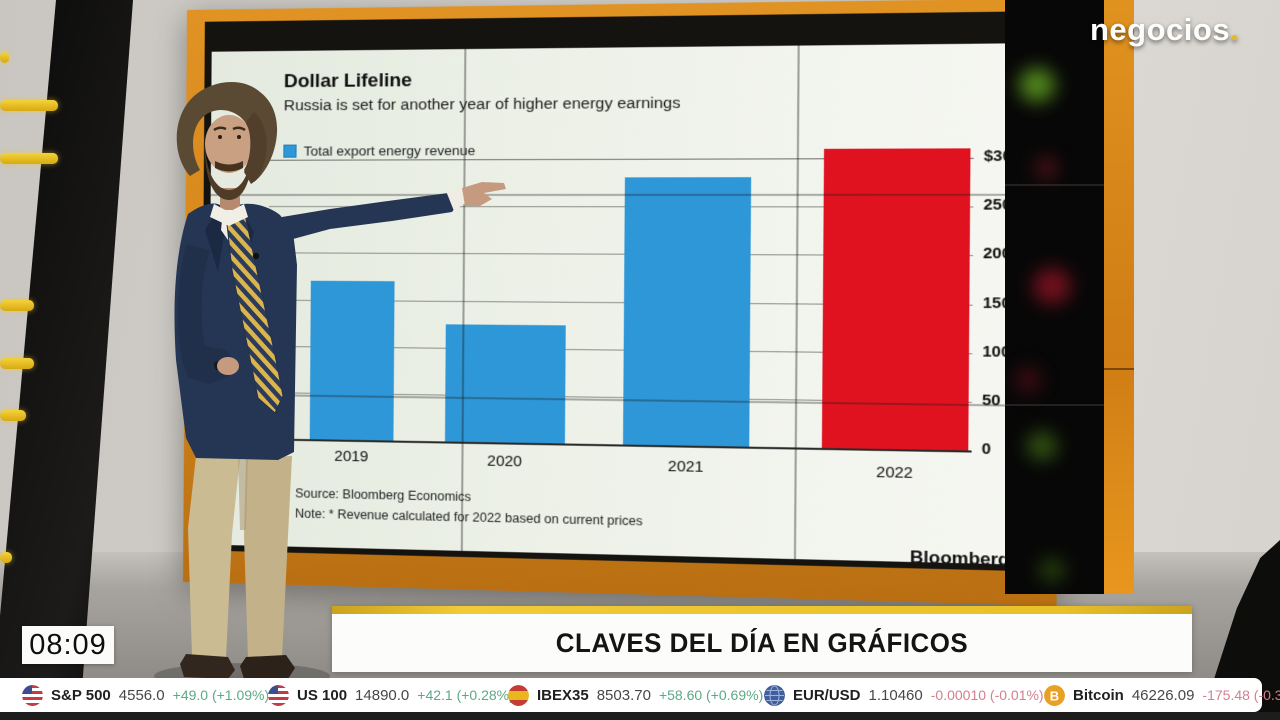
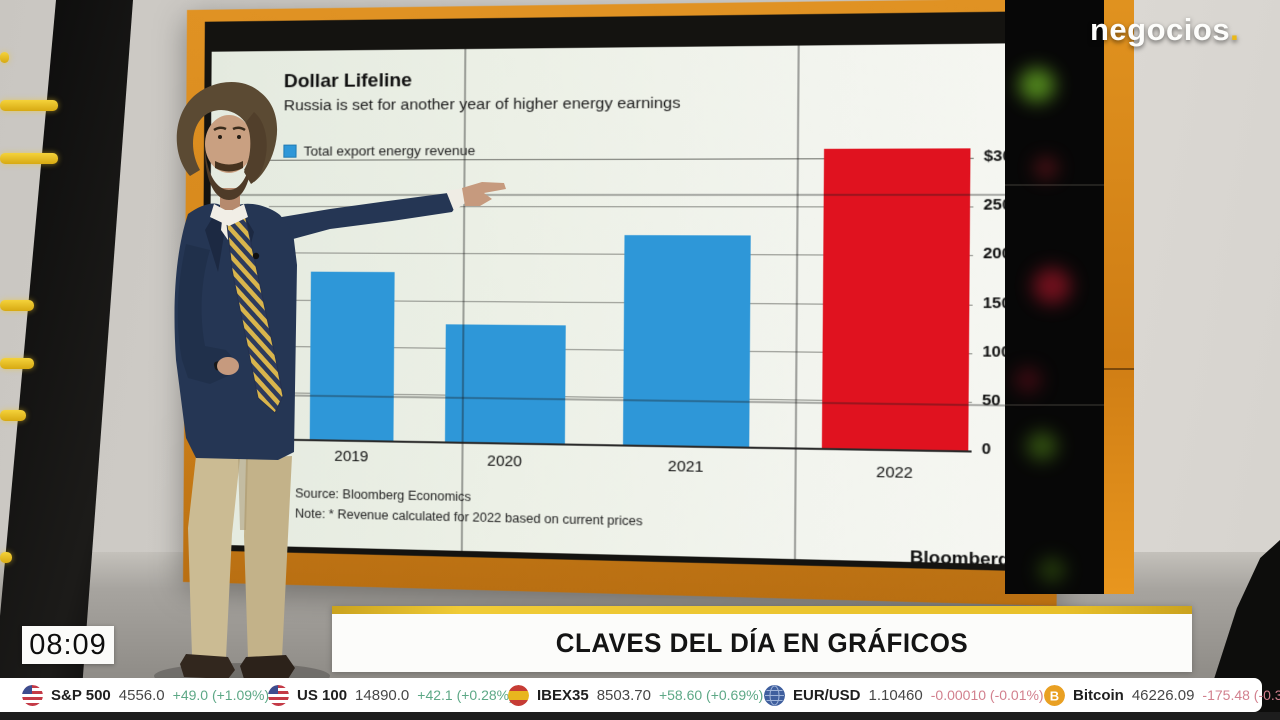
2019: $170B -> $180B
2021: $280B -> $220B
